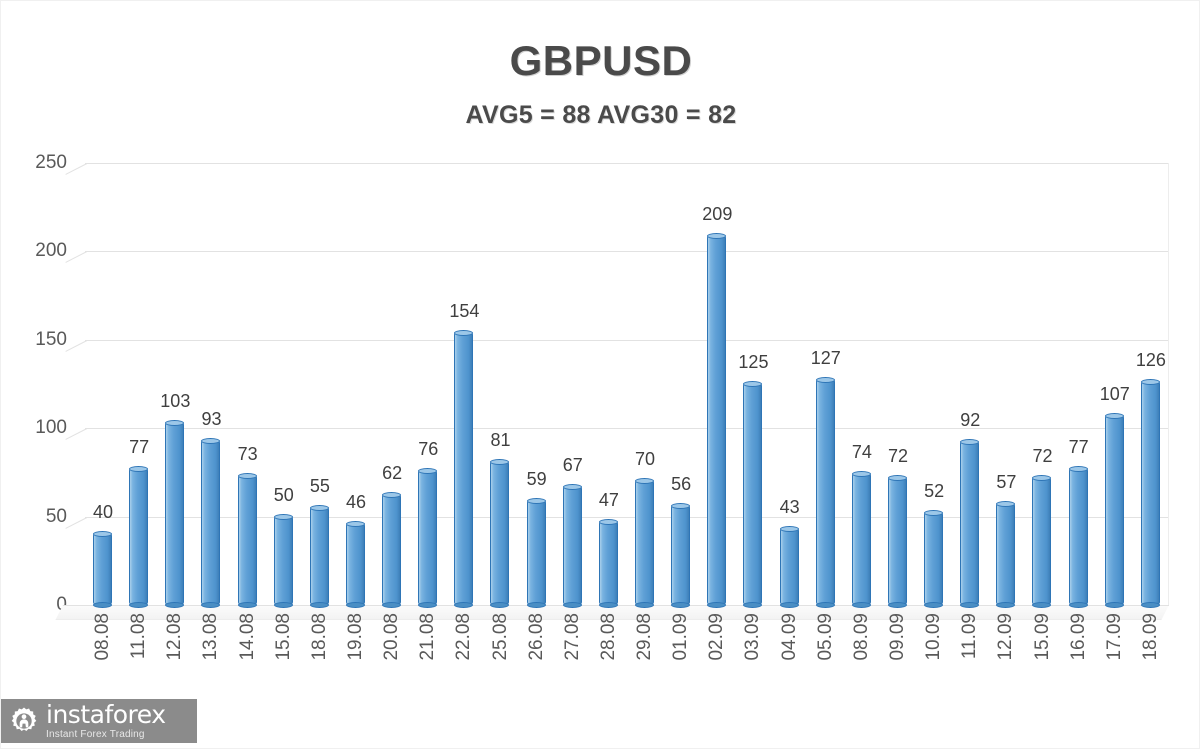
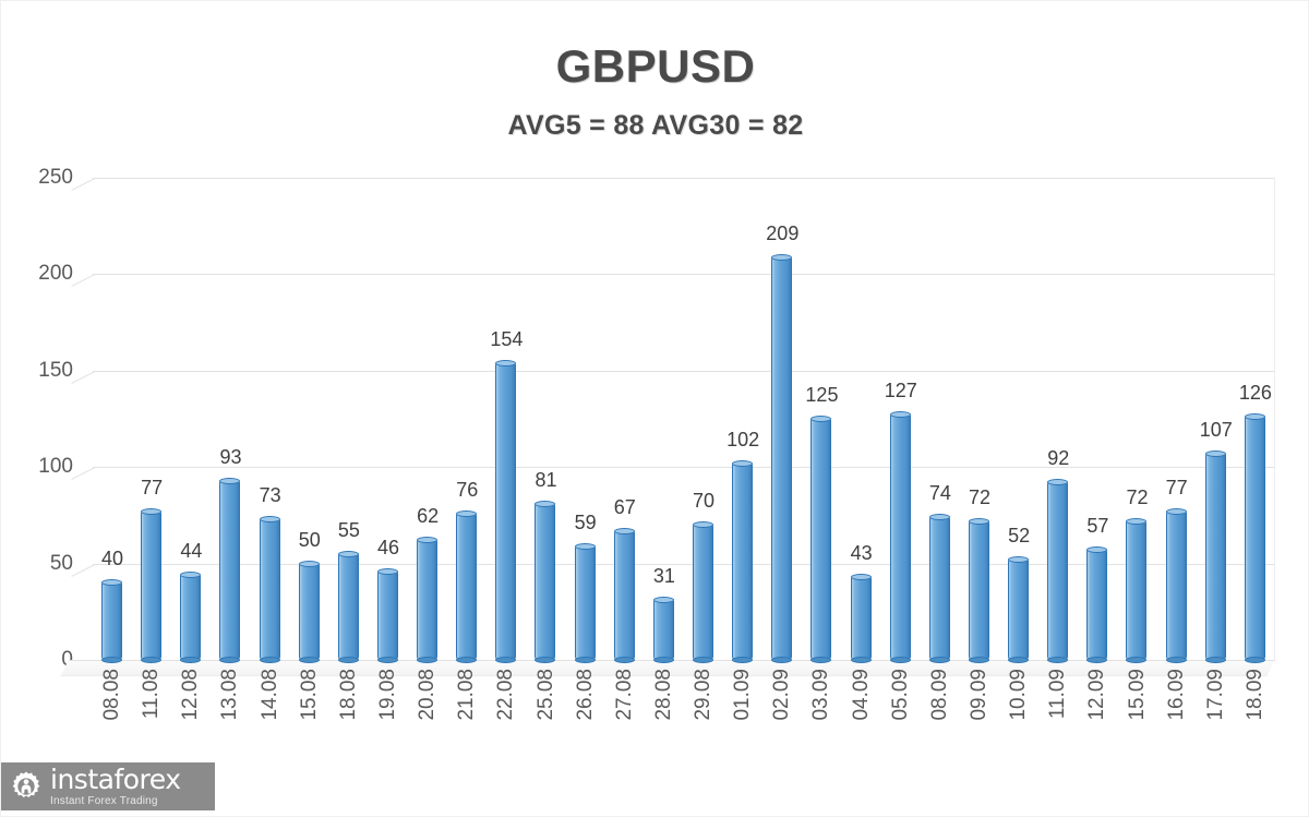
12.08: 103 -> 44
28.08: 47 -> 31
01.09: 56 -> 102
